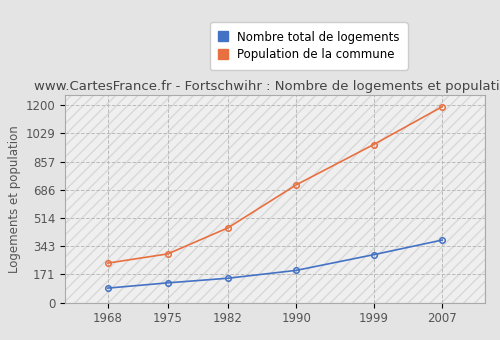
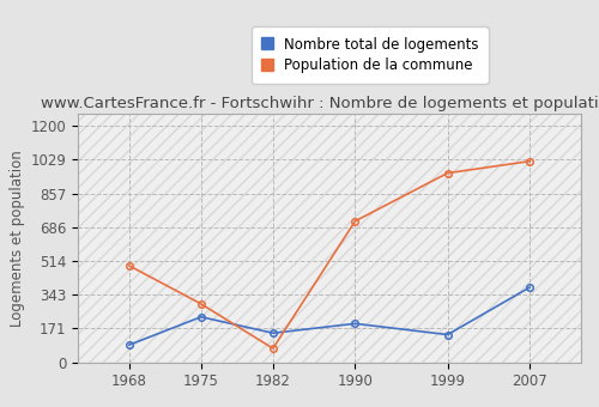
Population de la commune/1968: 240 -> 490
Nombre total de logements/1975: 120 -> 230
Population de la commune/1982: 450 -> 70
Nombre total de logements/1999: 290 -> 140
Population de la commune/2007: 1190 -> 1020
